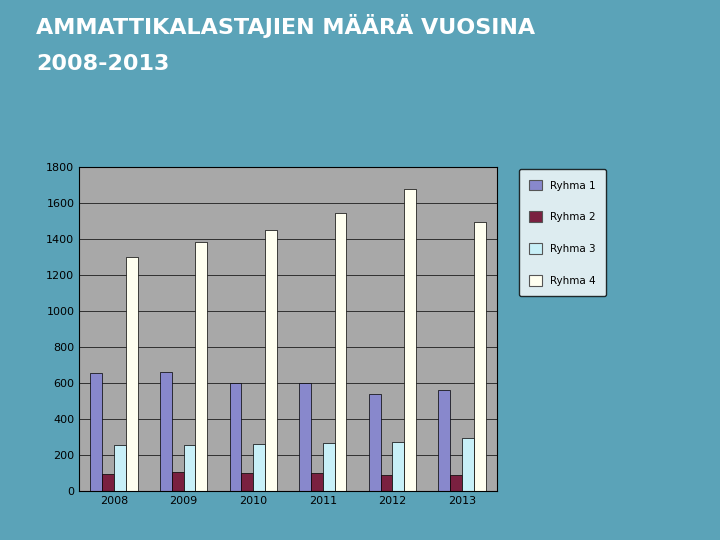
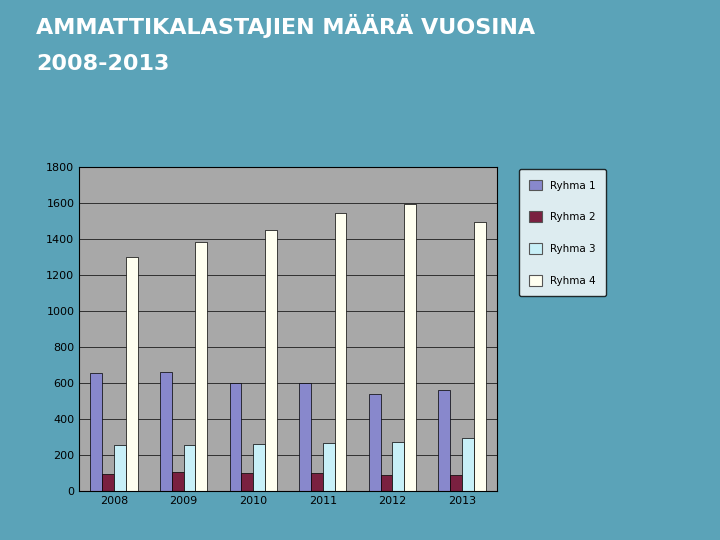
Ryhma 4/2012: 1680 -> 1600
